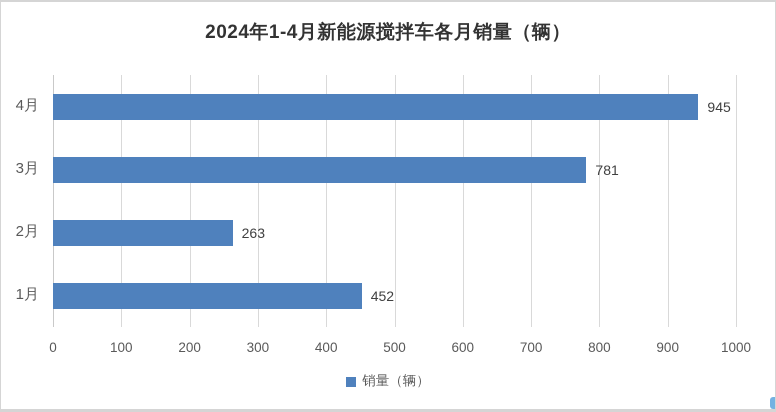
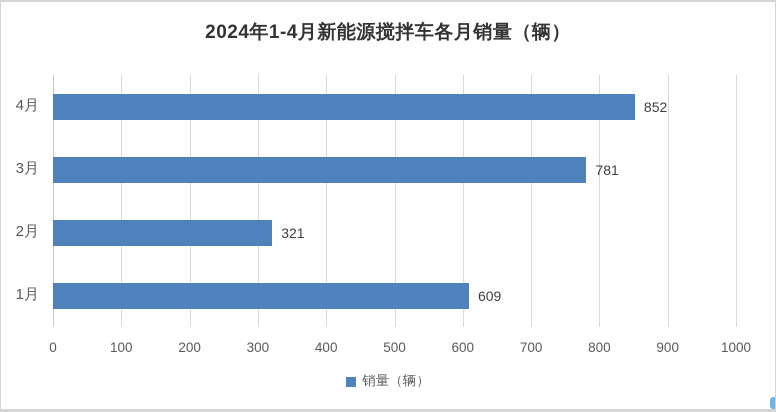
4月: 945 -> 852
2月: 263 -> 321
1月: 452 -> 609
